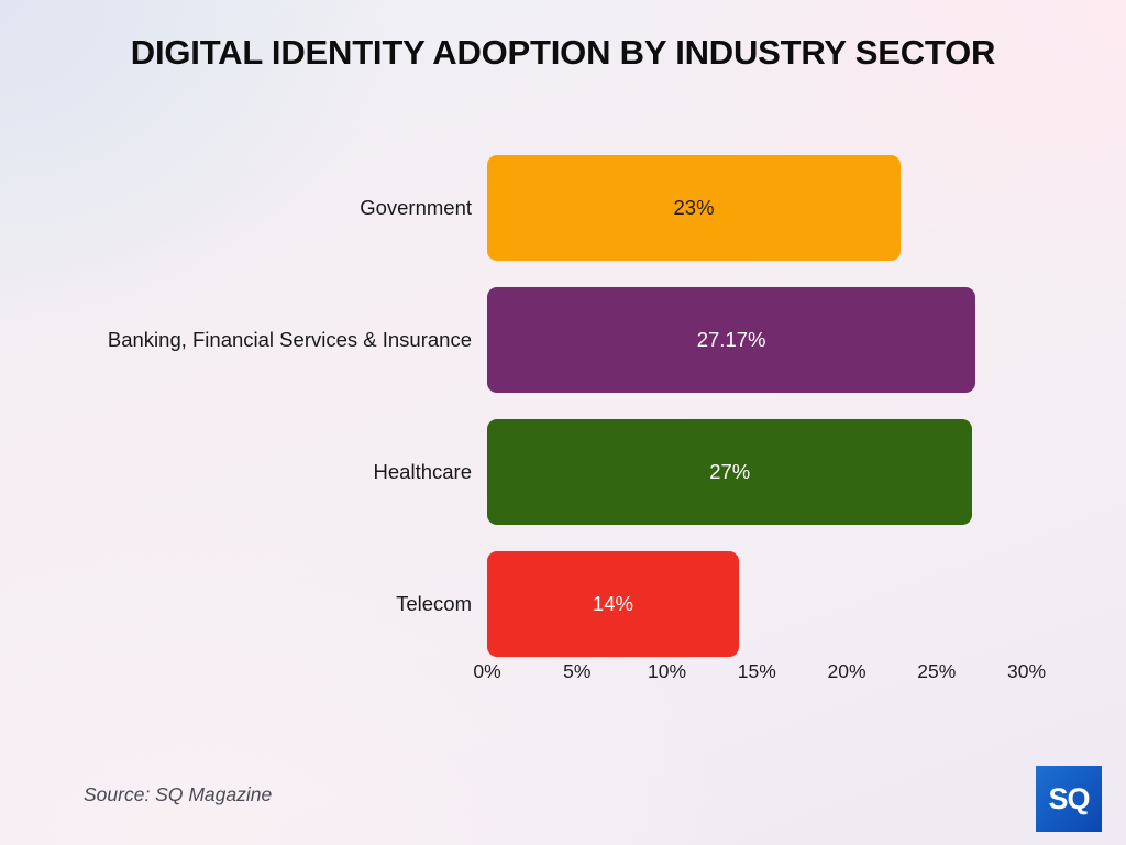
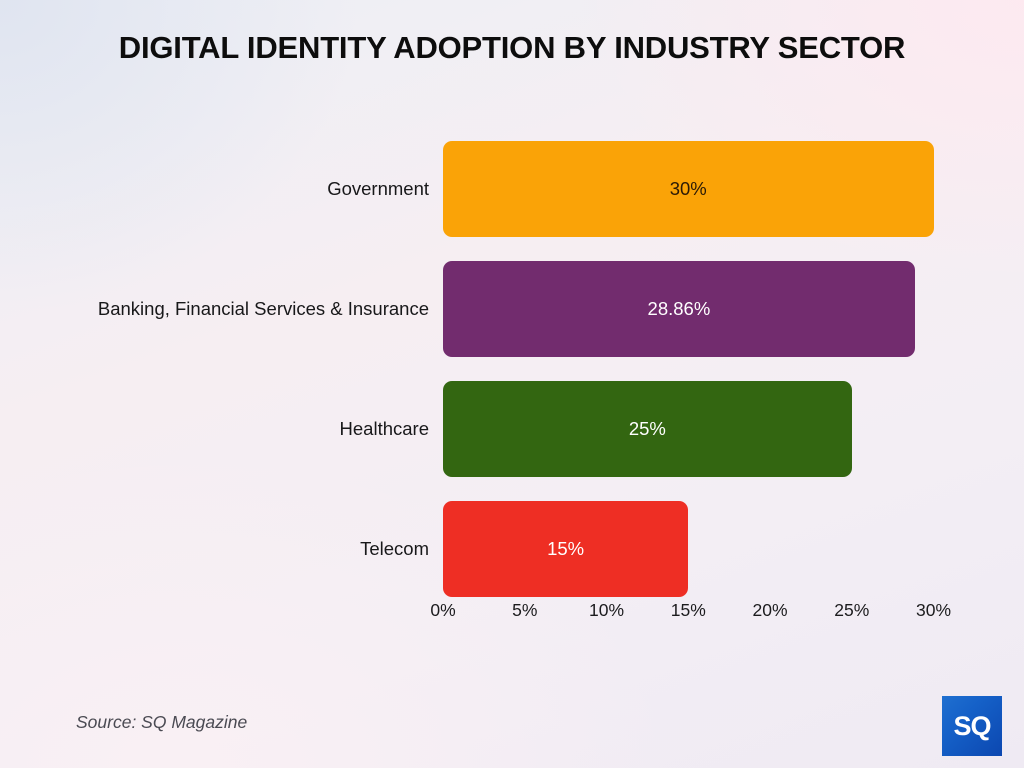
Government: 23% -> 30%
Banking, Financial Services & Insurance: 27.17% -> 28.86%
Healthcare: 27% -> 25%
Telecom: 14% -> 15%
